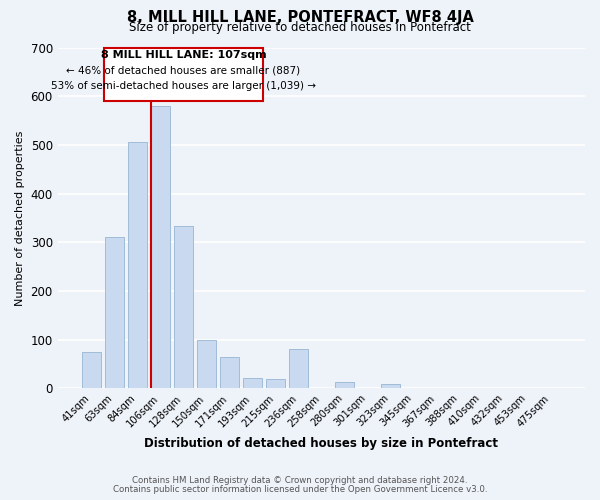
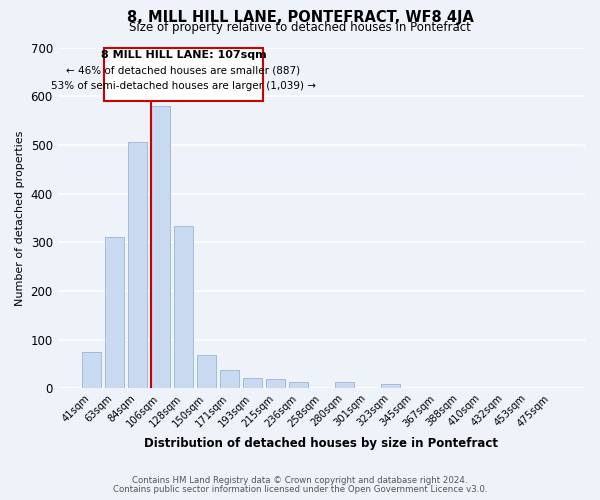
150sqm: 100 -> 68
171sqm: 65 -> 37
236sqm: 80 -> 13
